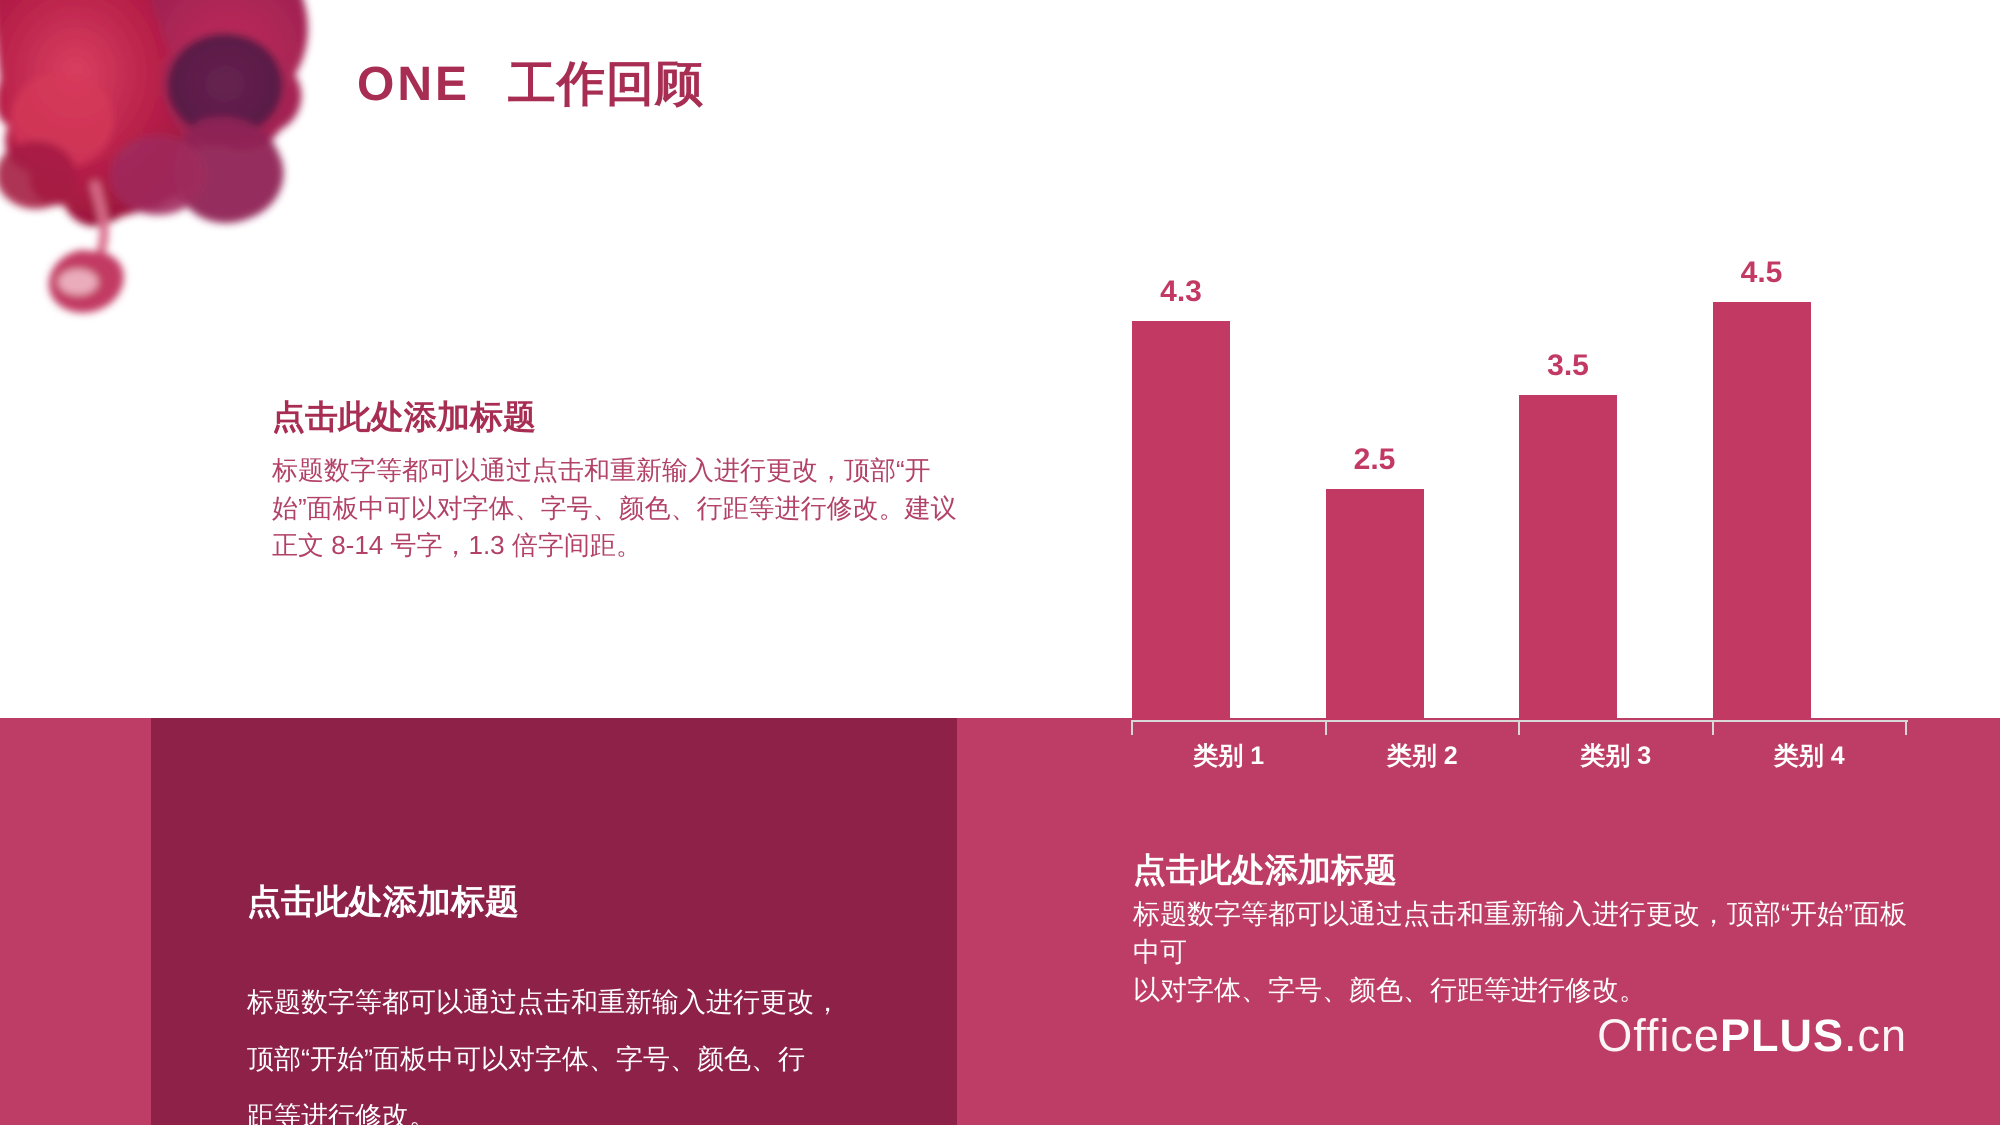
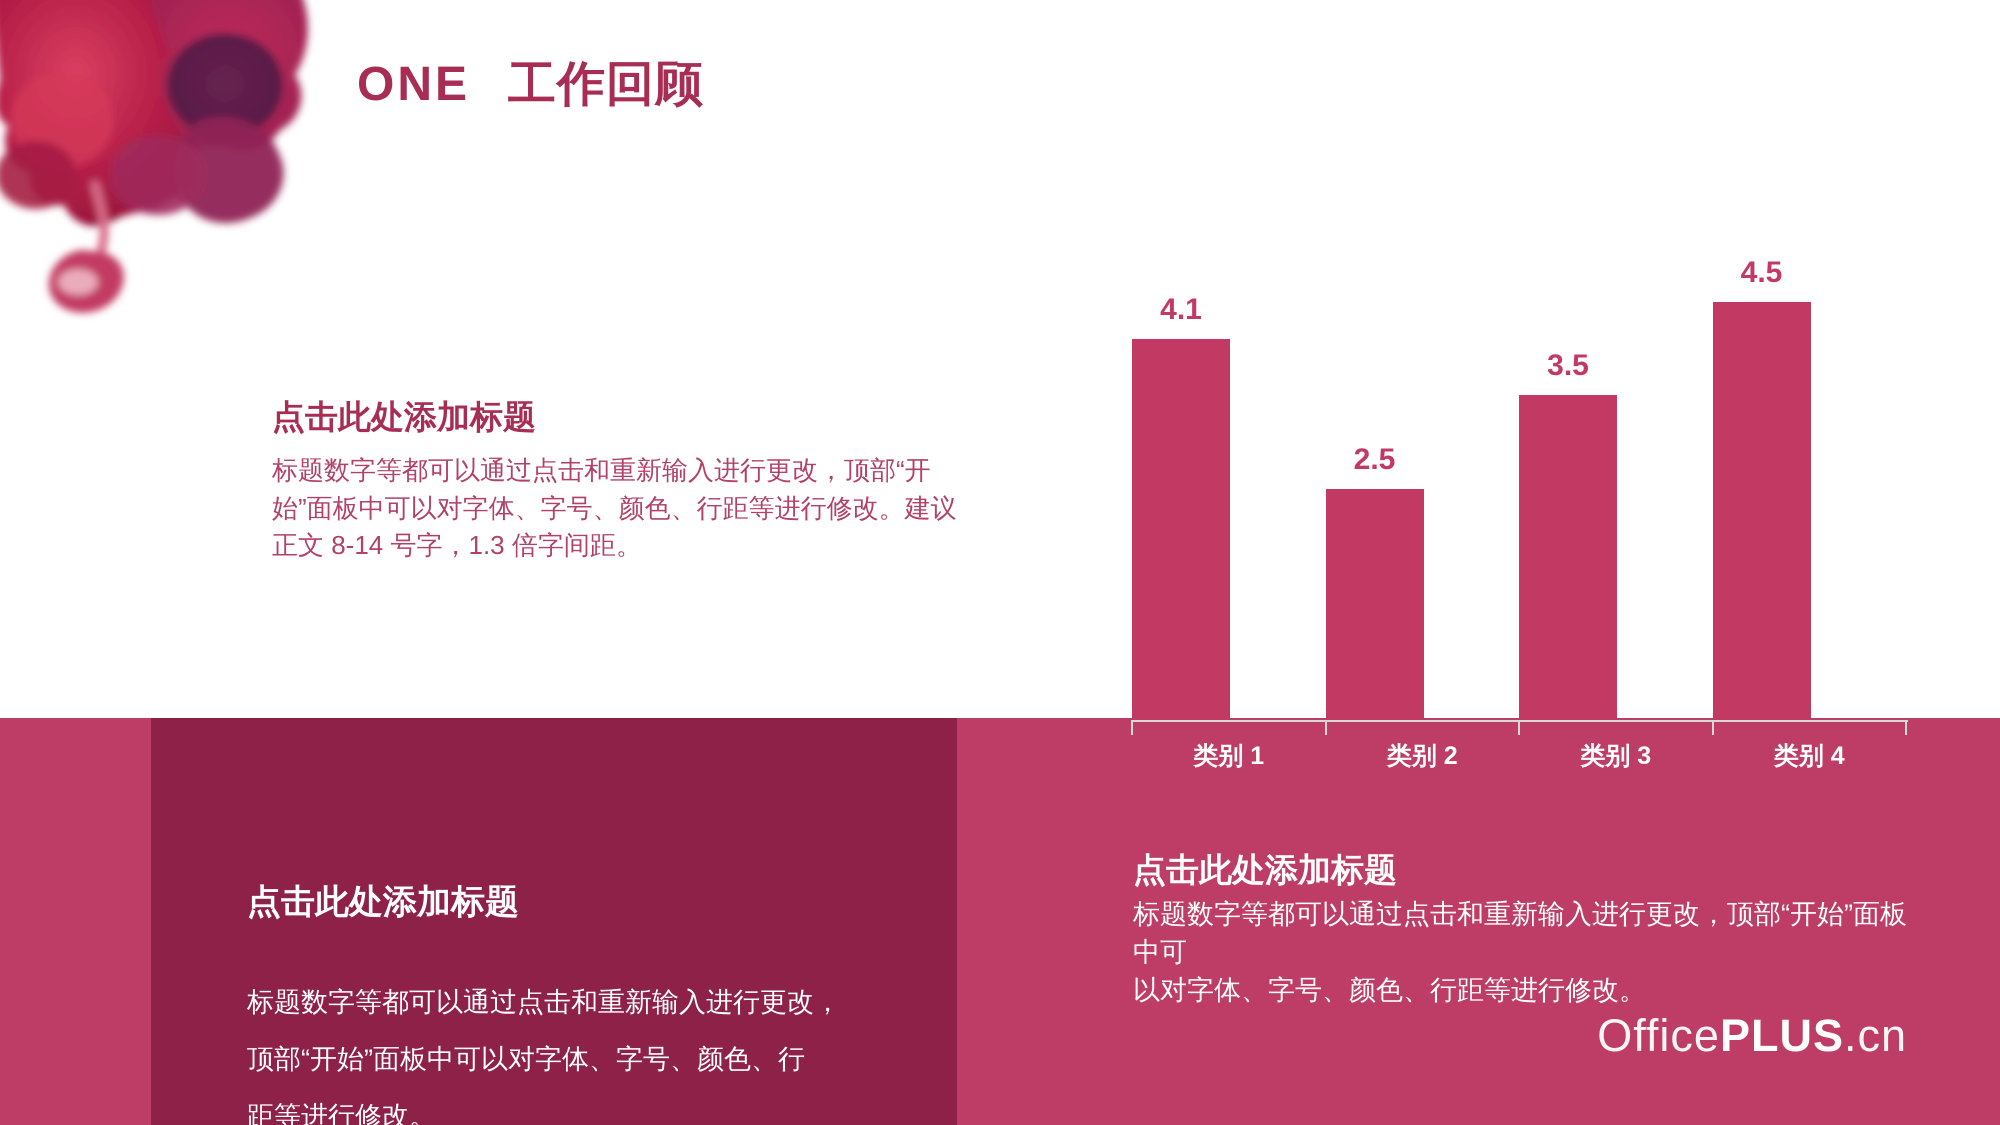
类别 1: 4.3 -> 4.1
